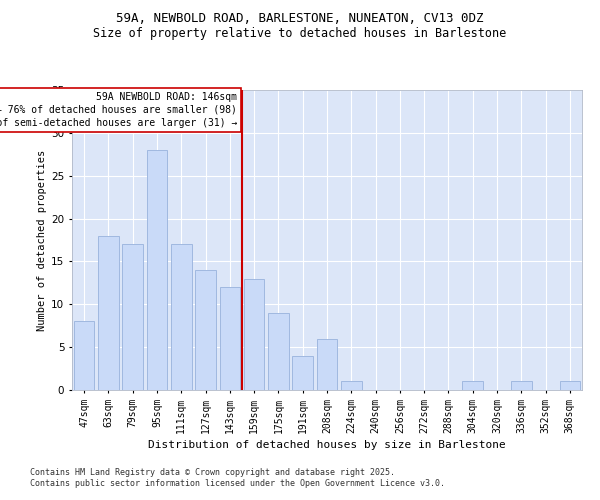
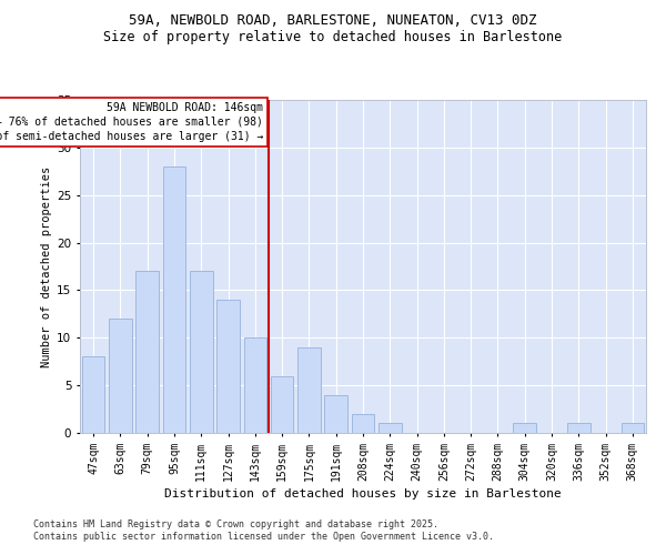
63sqm: 18 -> 12
143sqm: 12 -> 10
159sqm: 13 -> 6
208sqm: 6 -> 2
